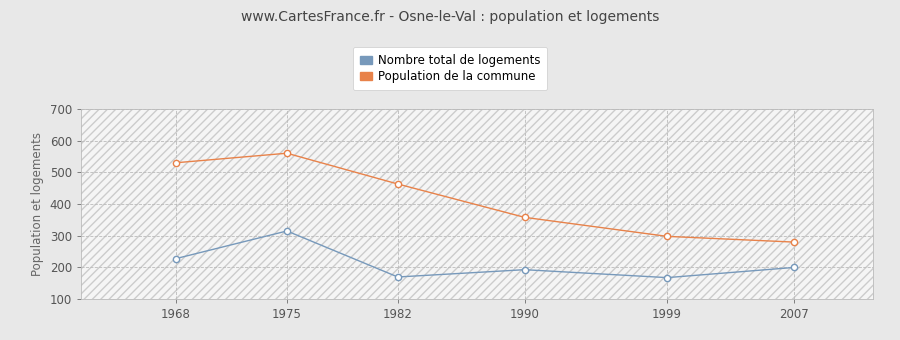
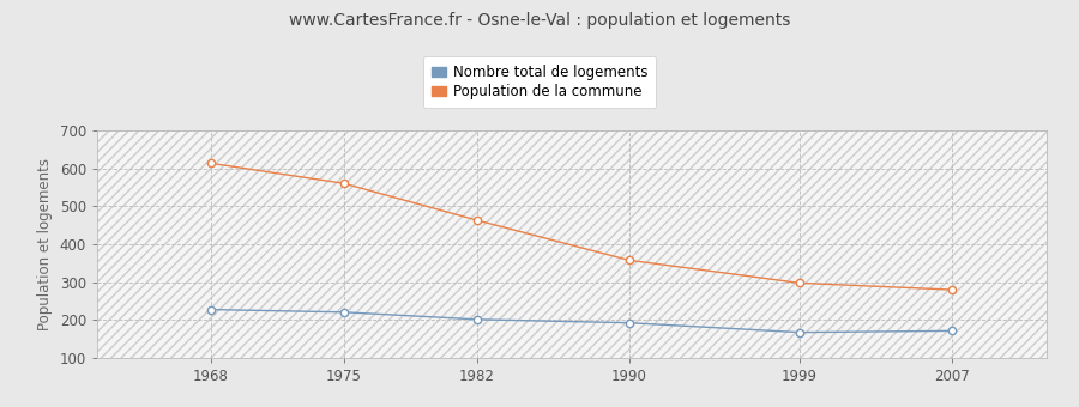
Population de la commune/1968: 530 -> 613
Nombre total de logements/1975: 315 -> 221
Nombre total de logements/1982: 170 -> 202
Nombre total de logements/2007: 200 -> 172
